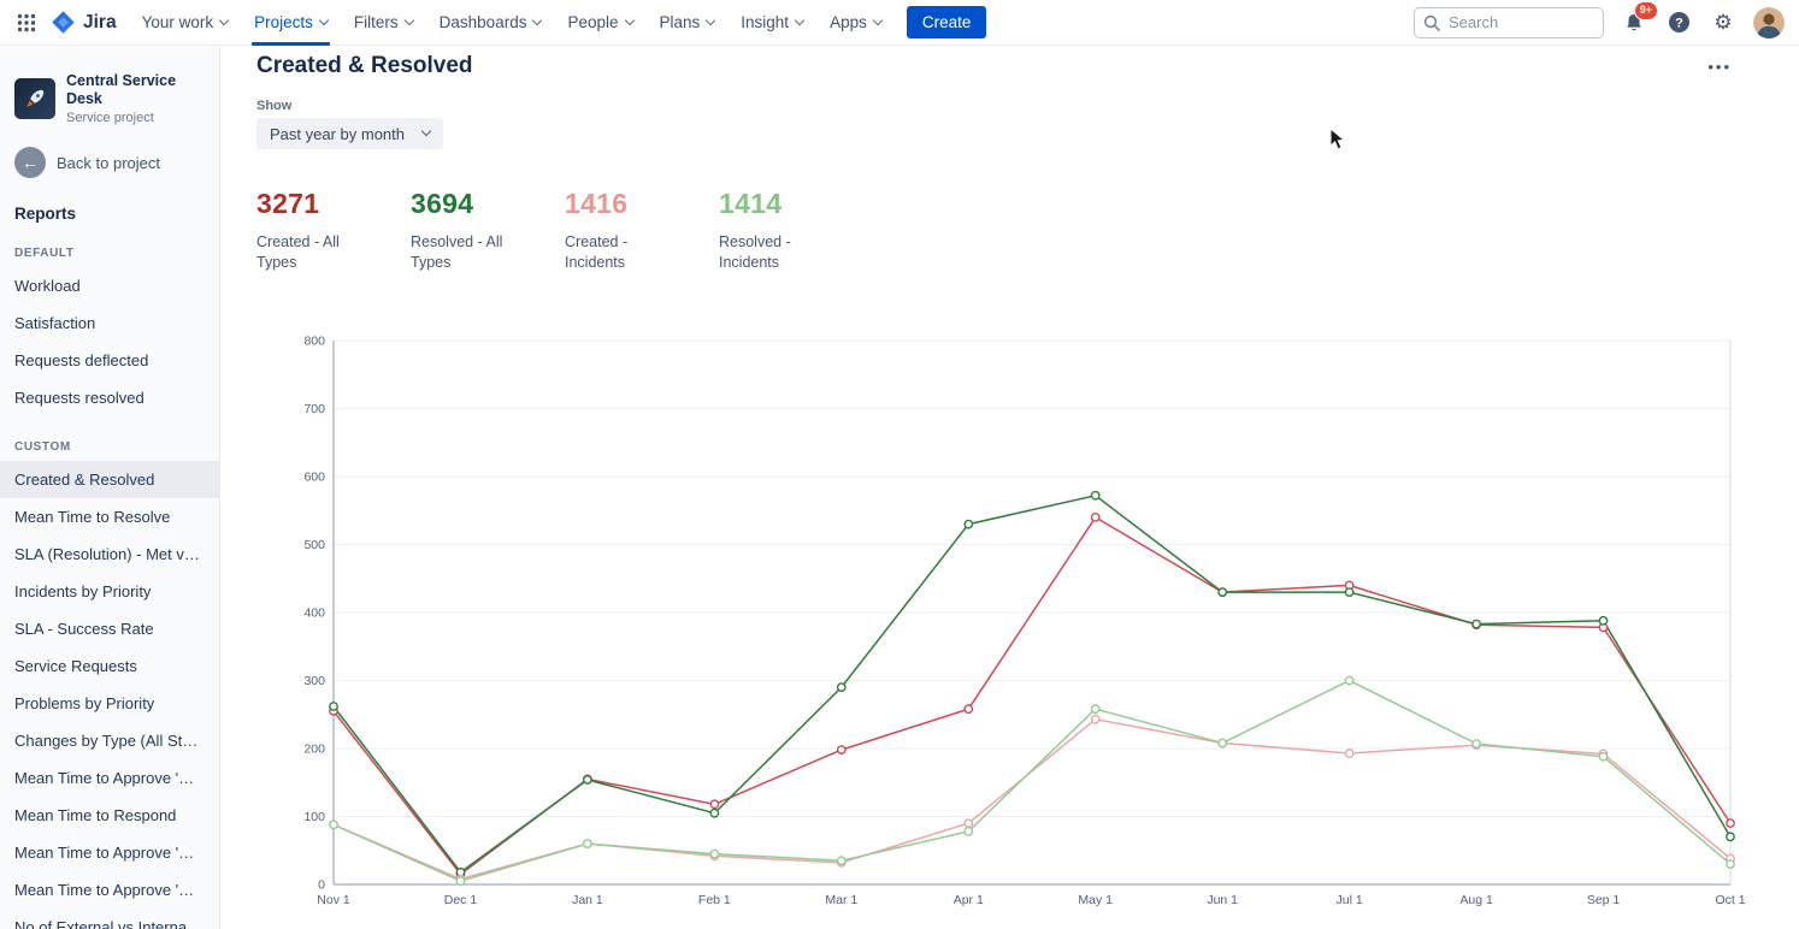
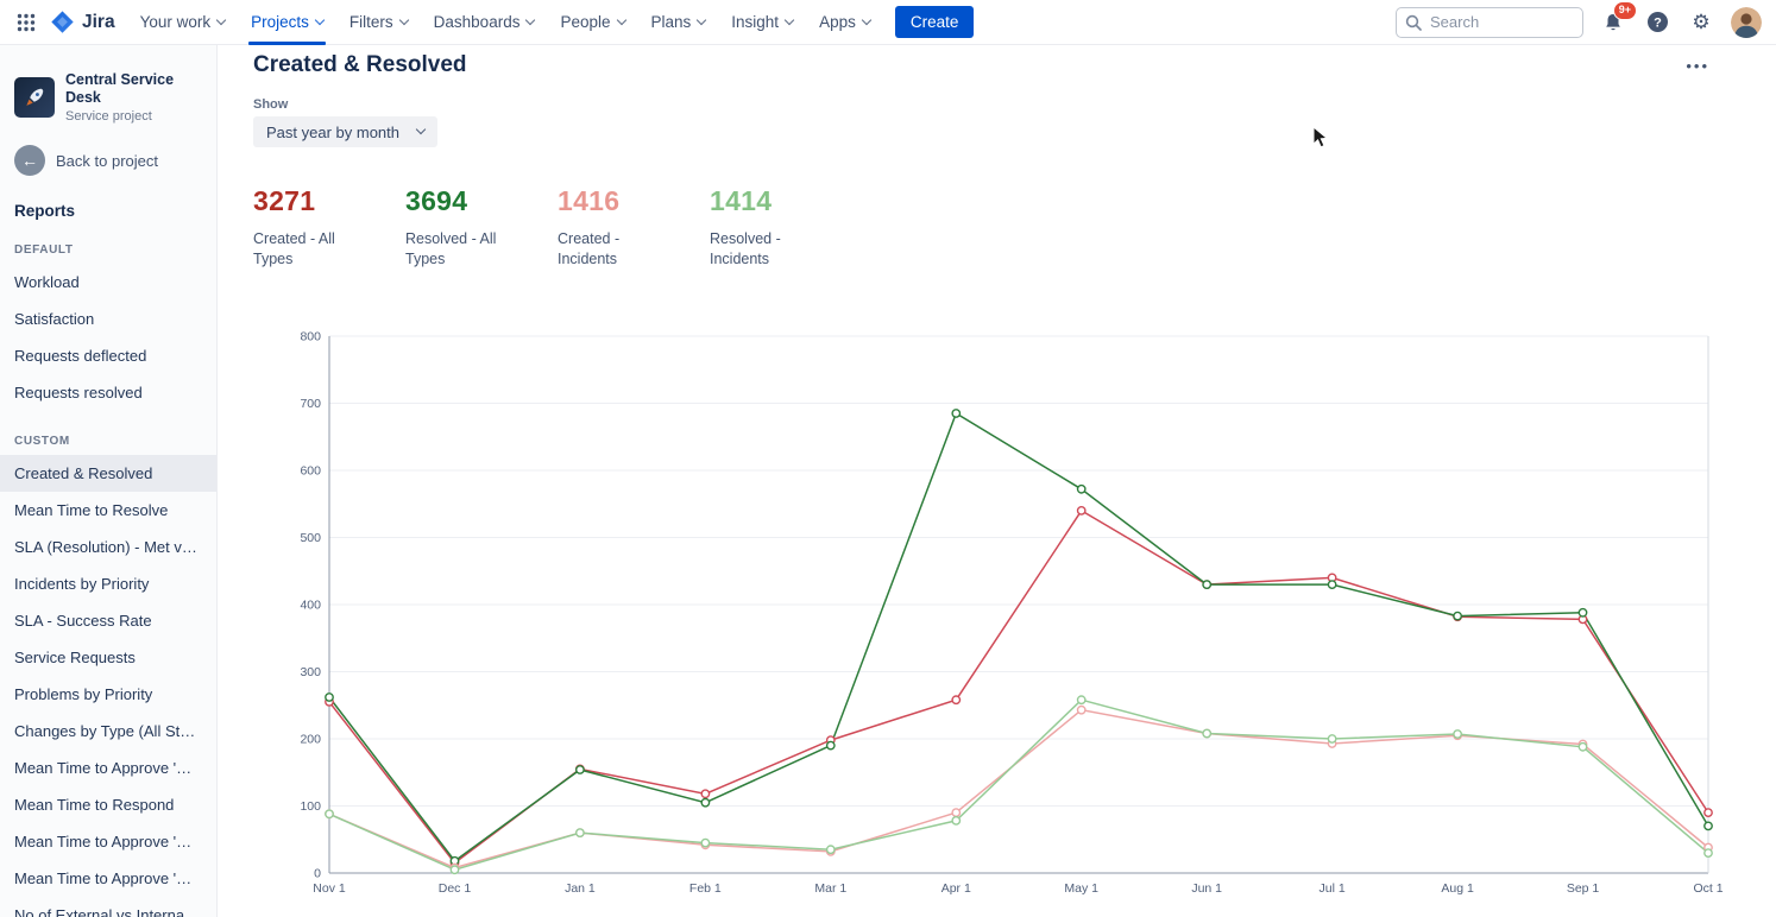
Resolved - All Types/Mar 1: 290 -> 190
Resolved - All Types/Apr 1: 530 -> 680
Resolved - Incidents/Jul 1: 300 -> 200
